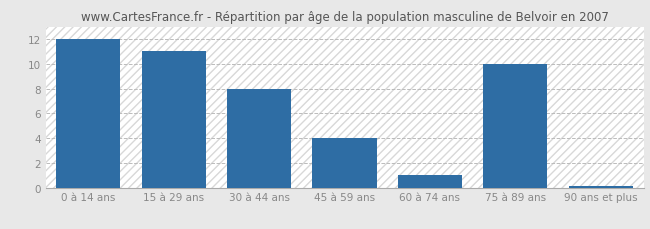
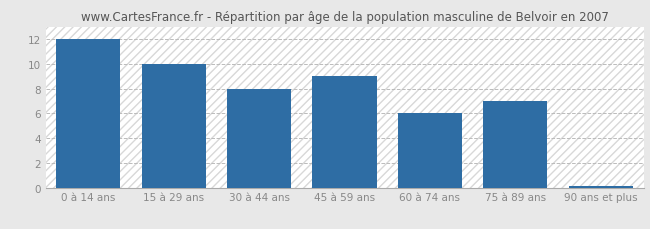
15 à 29 ans: 11.0 -> 10.0
45 à 59 ans: 4.0 -> 9.0
60 à 74 ans: 1.0 -> 6.0
75 à 89 ans: 10.0 -> 7.0
